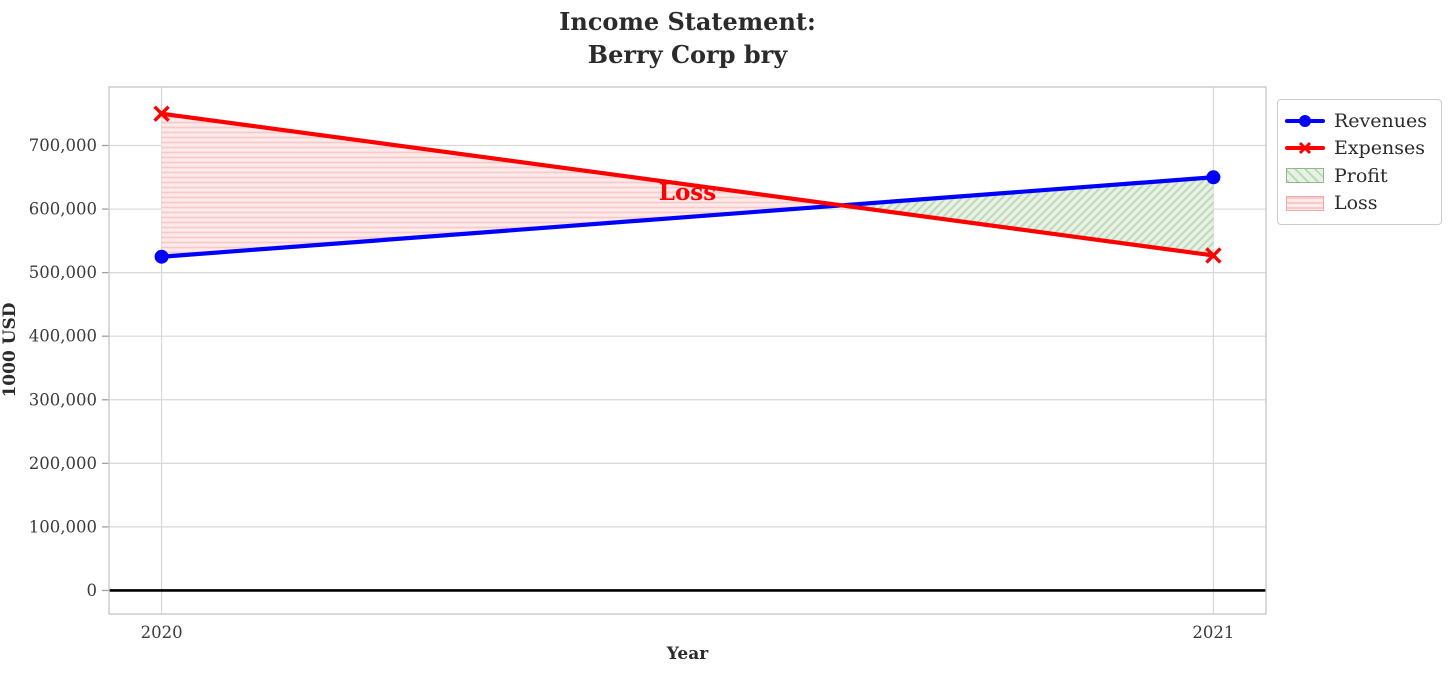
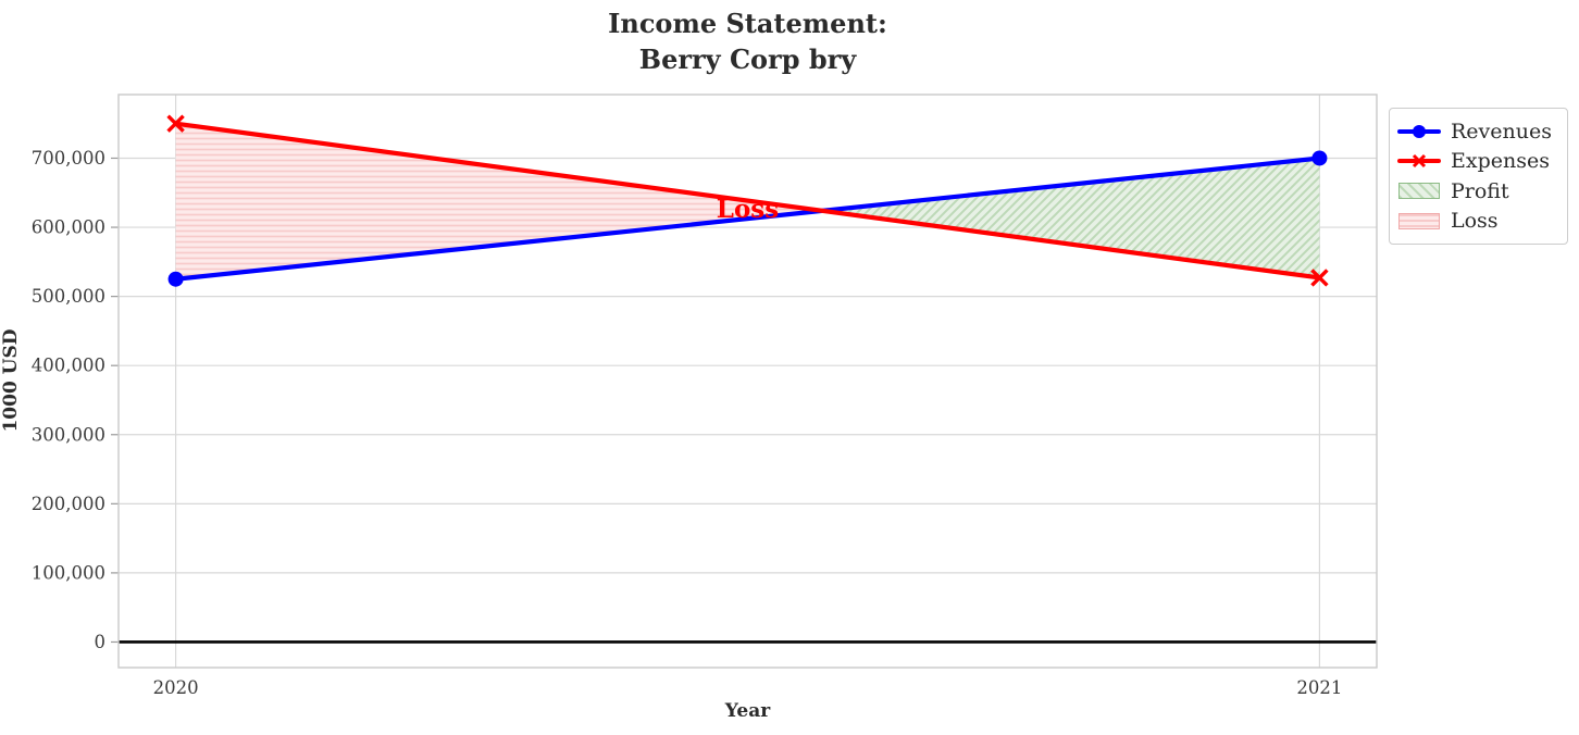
Revenues/2021: 650000 -> 700000
